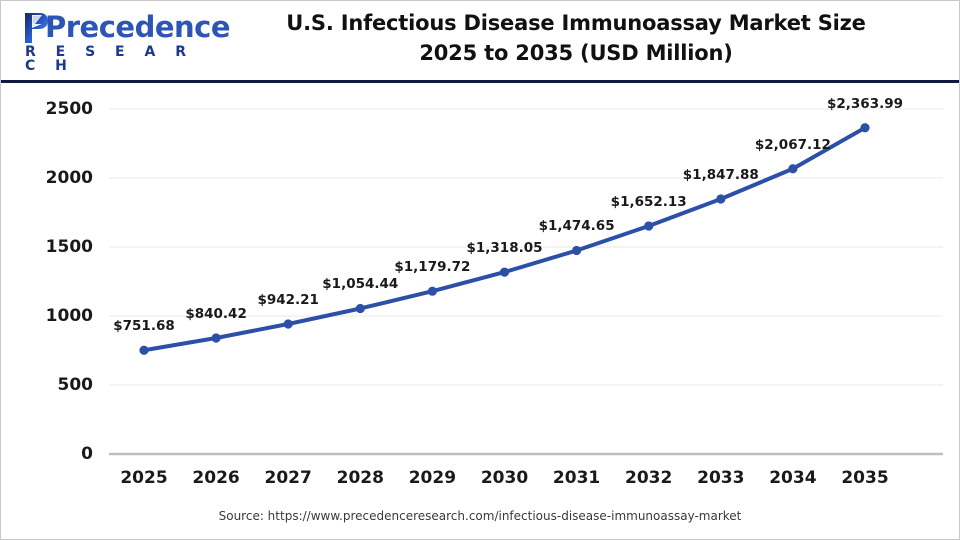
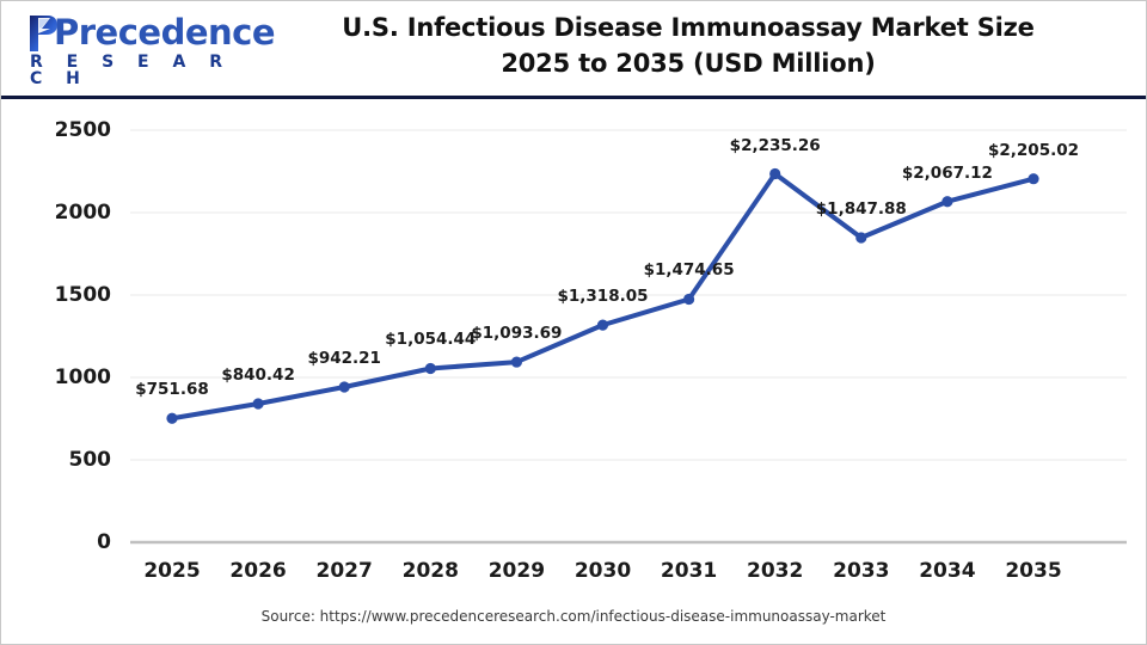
2029: $1,179.72 -> $1,093.69
2032: $1,652.13 -> $2,235.26
2035: $2,363.99 -> $2,205.02
